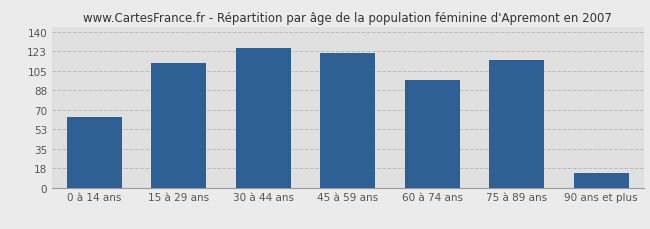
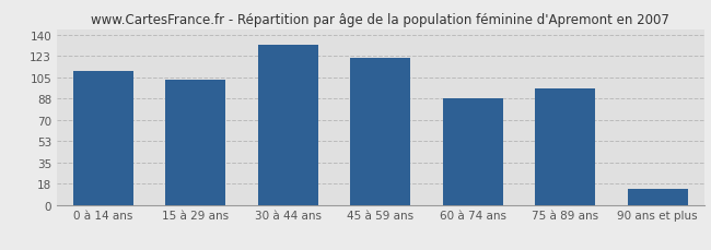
0 à 14 ans: 64 -> 110
15 à 29 ans: 112 -> 103
30 à 44 ans: 126 -> 132
60 à 74 ans: 97 -> 88
75 à 89 ans: 115 -> 96
